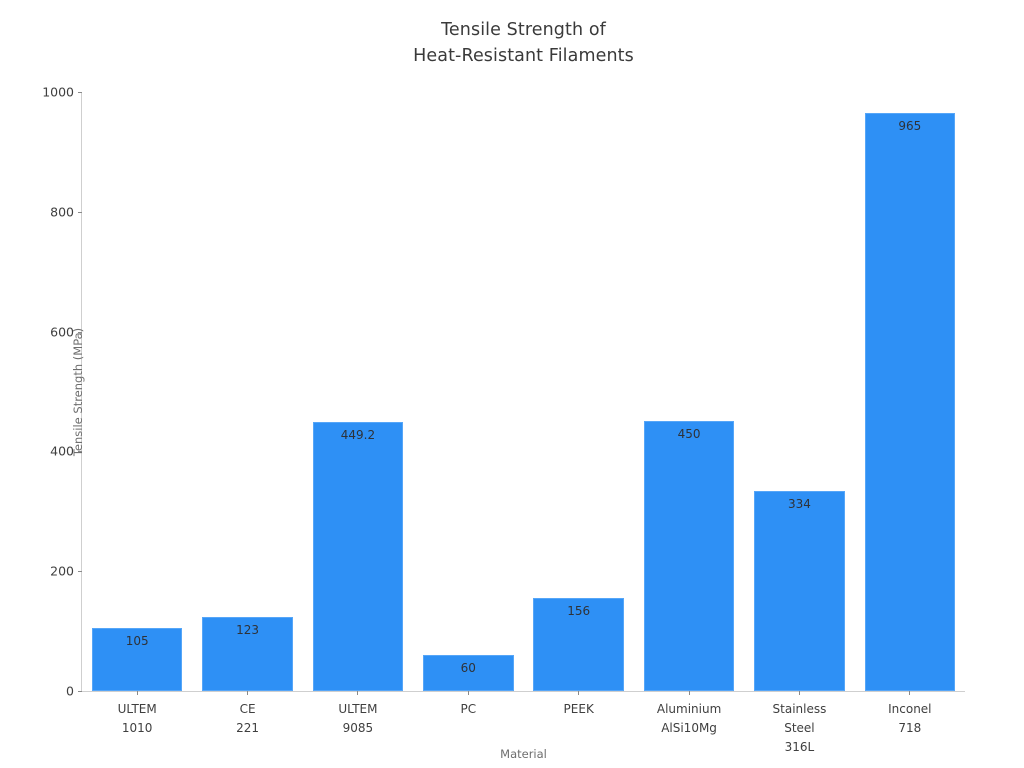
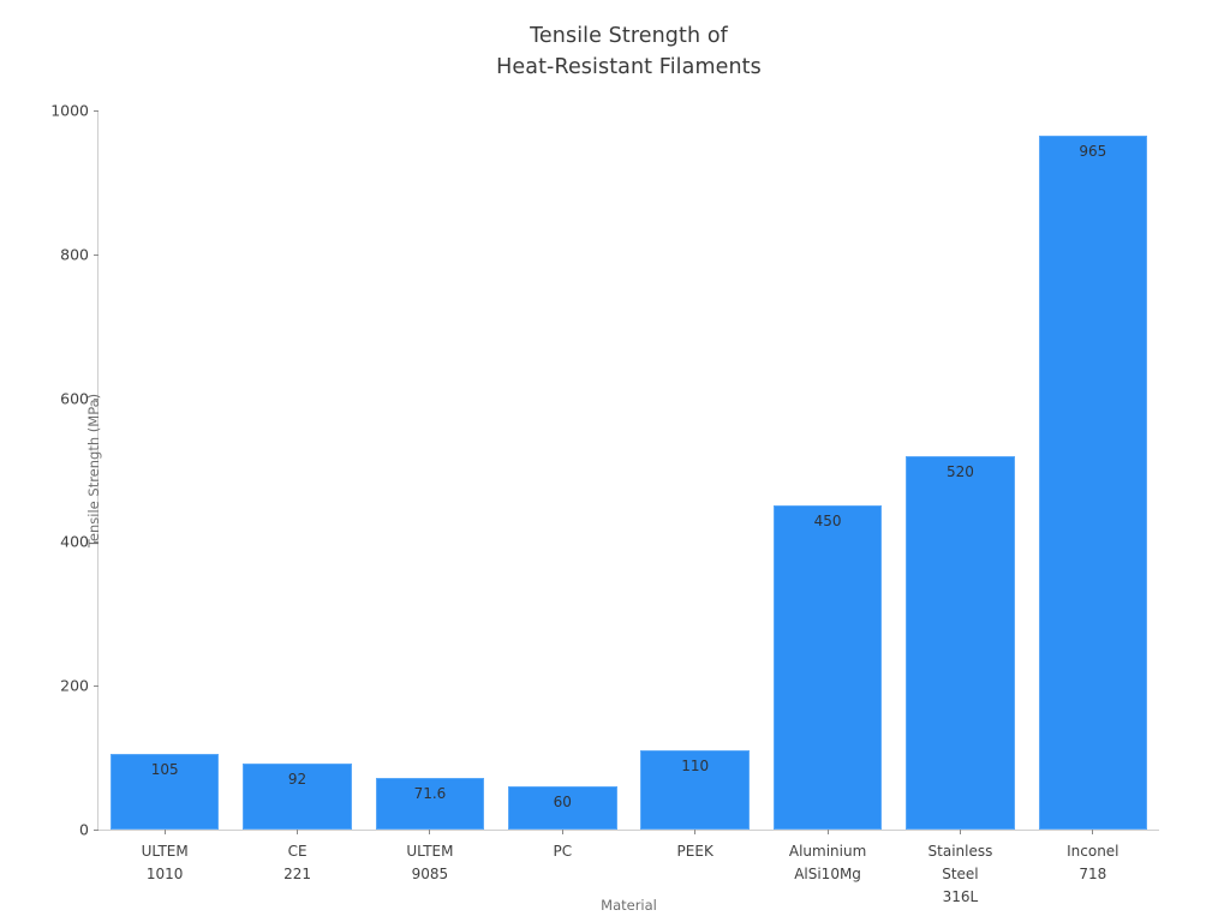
CE 221: 123 -> 92
ULTEM 9085: 449.2 -> 71.6
PEEK: 156 -> 110
Stainless Steel 316L: 334 -> 520
